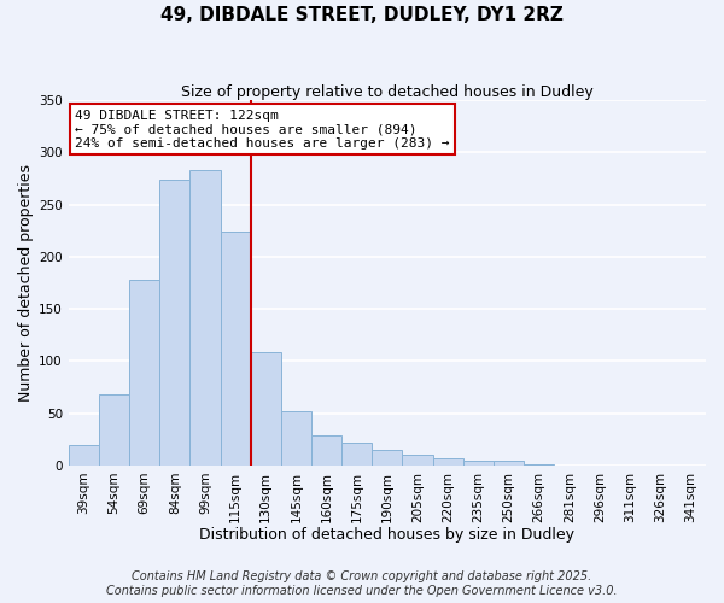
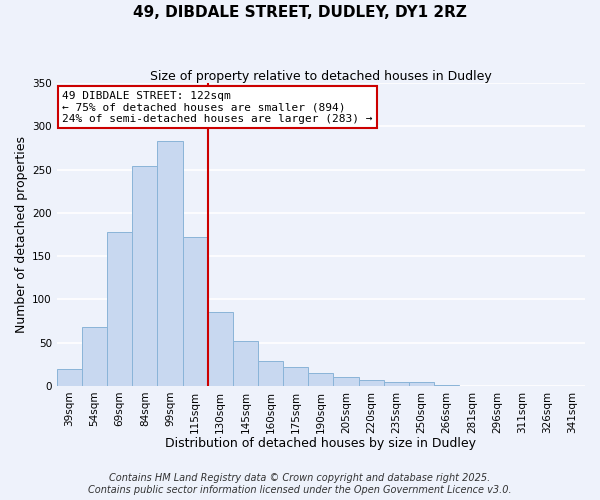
84sqm: 274 -> 254
115sqm: 224 -> 172
130sqm: 108 -> 85
